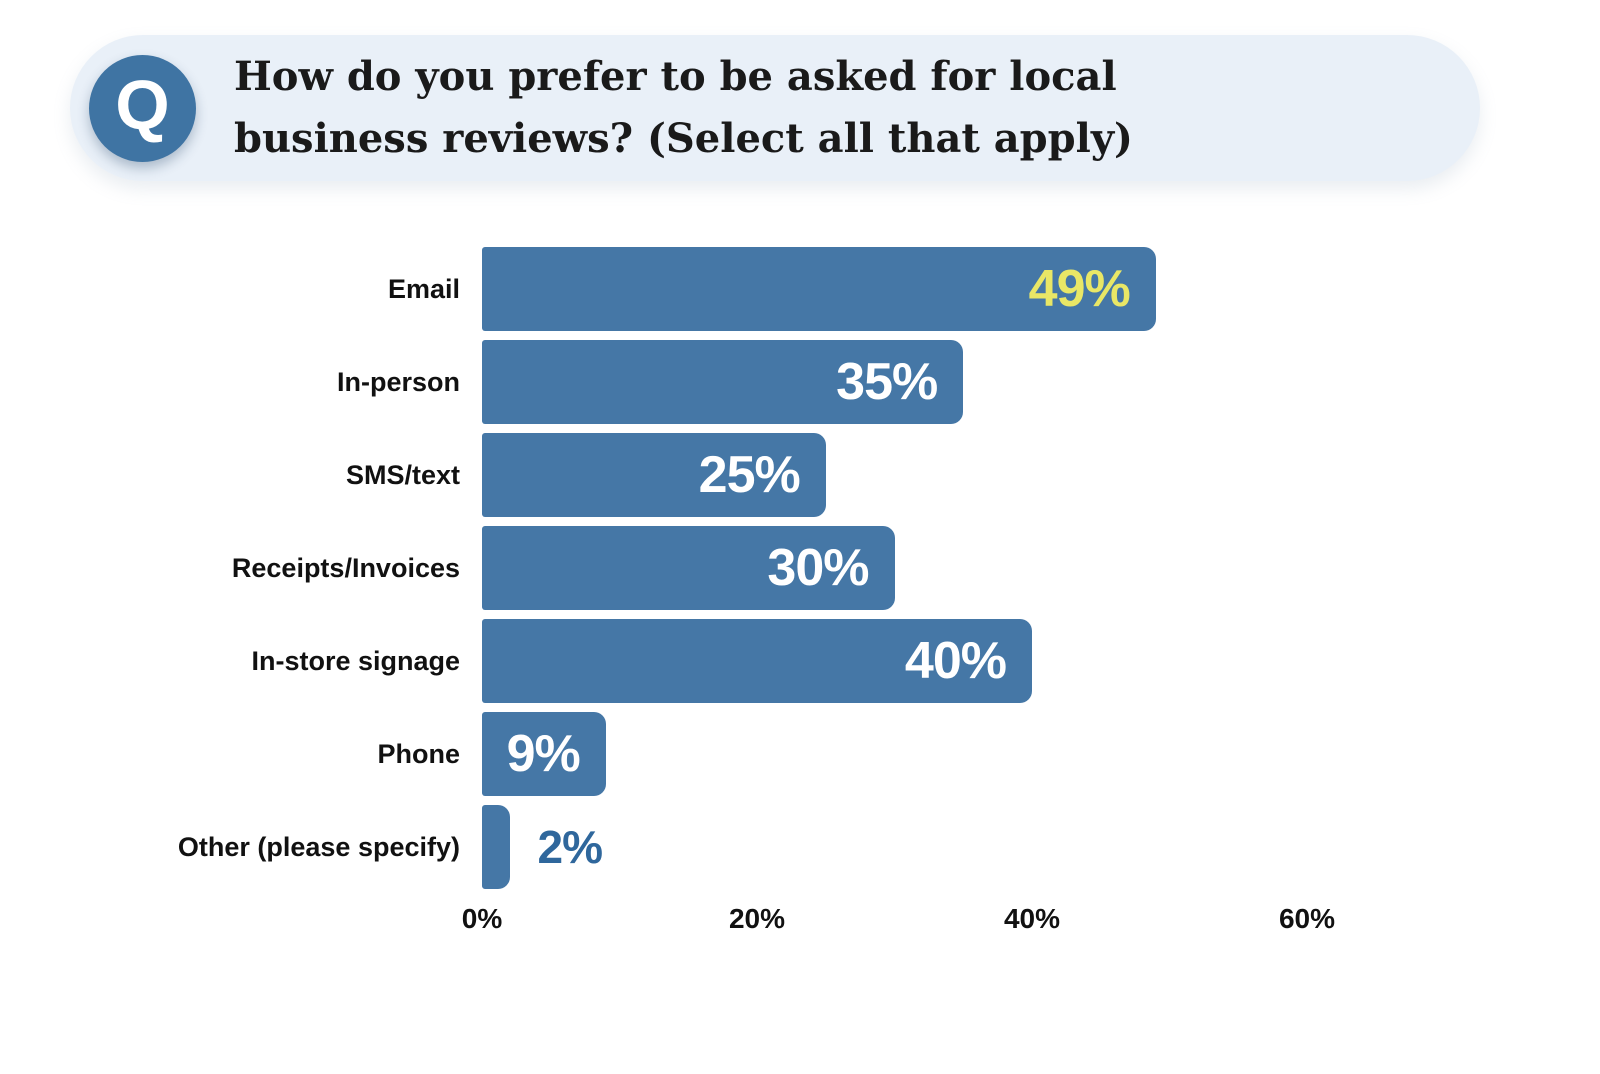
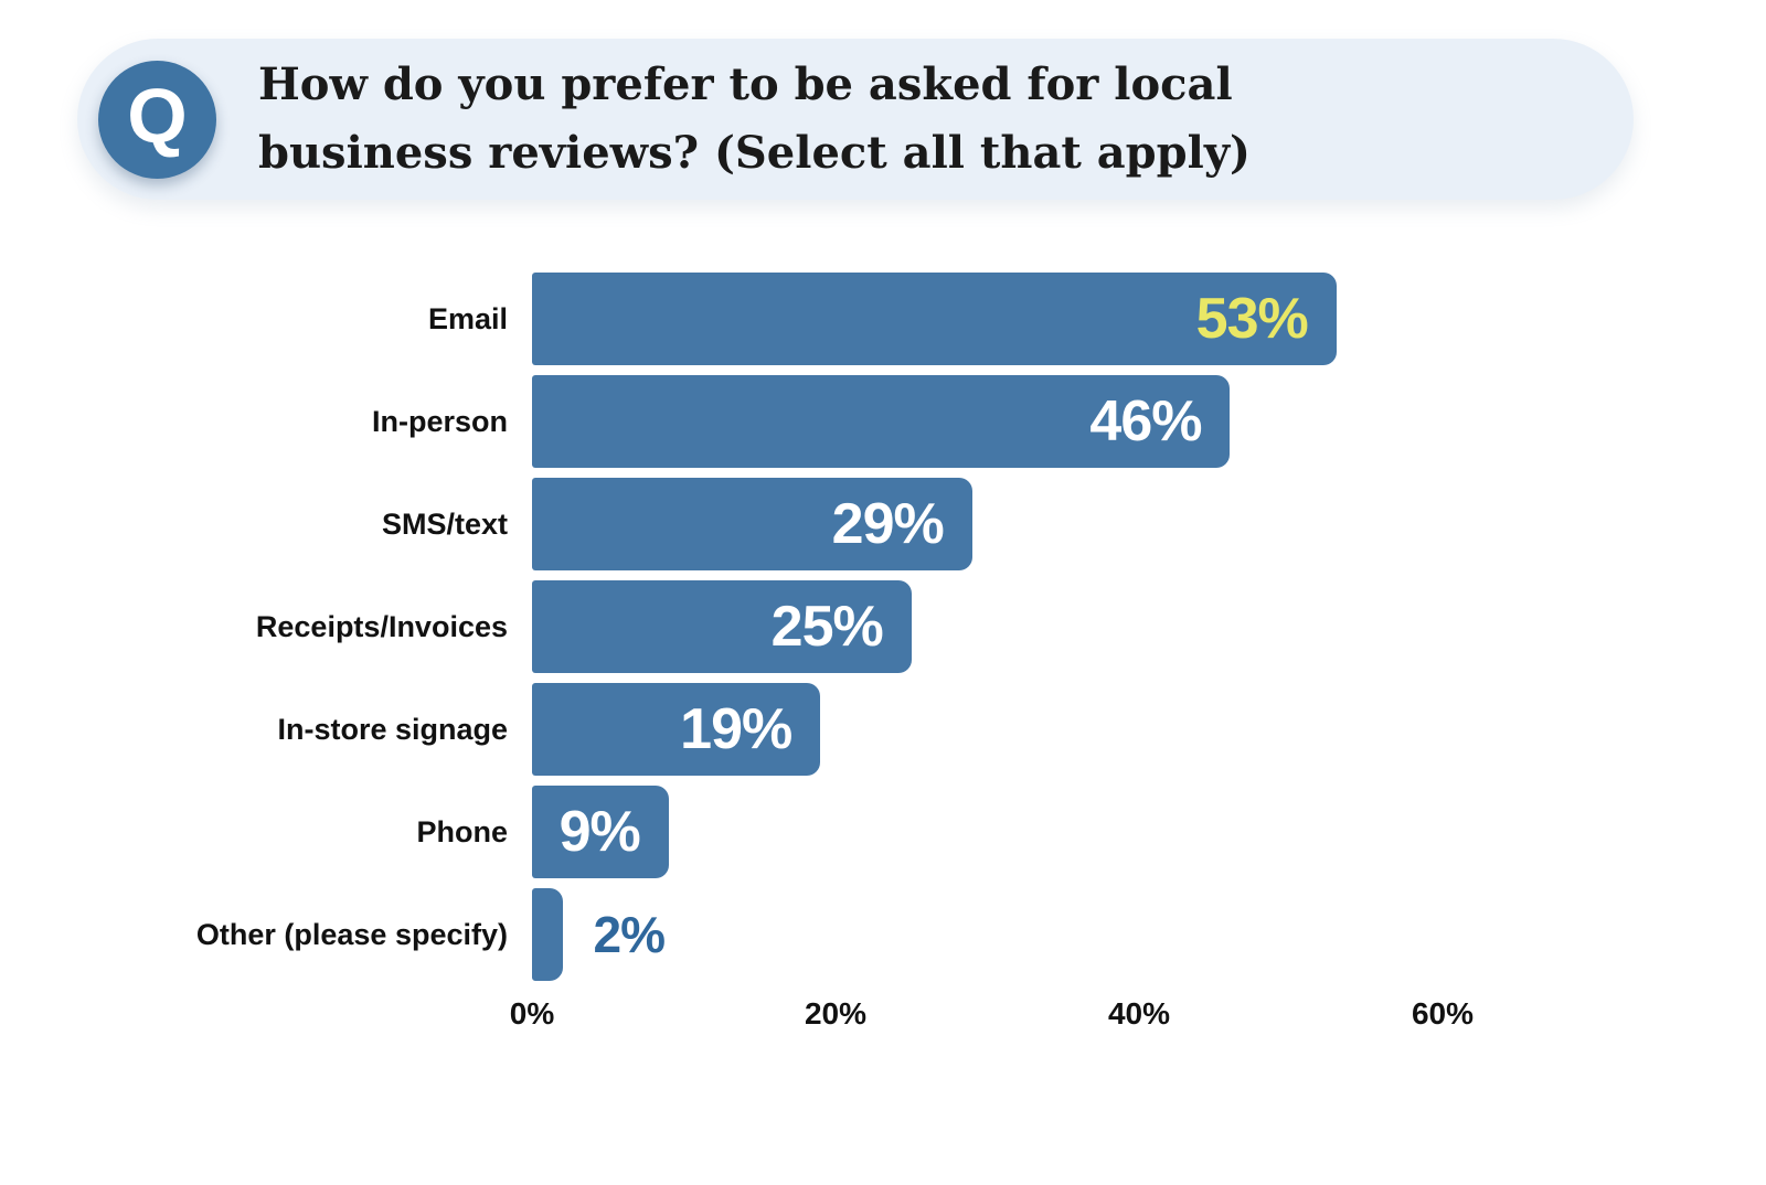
Email: 49% -> 53%
In-person: 35% -> 46%
SMS/text: 25% -> 29%
Receipts/Invoices: 30% -> 25%
In-store signage: 40% -> 19%
